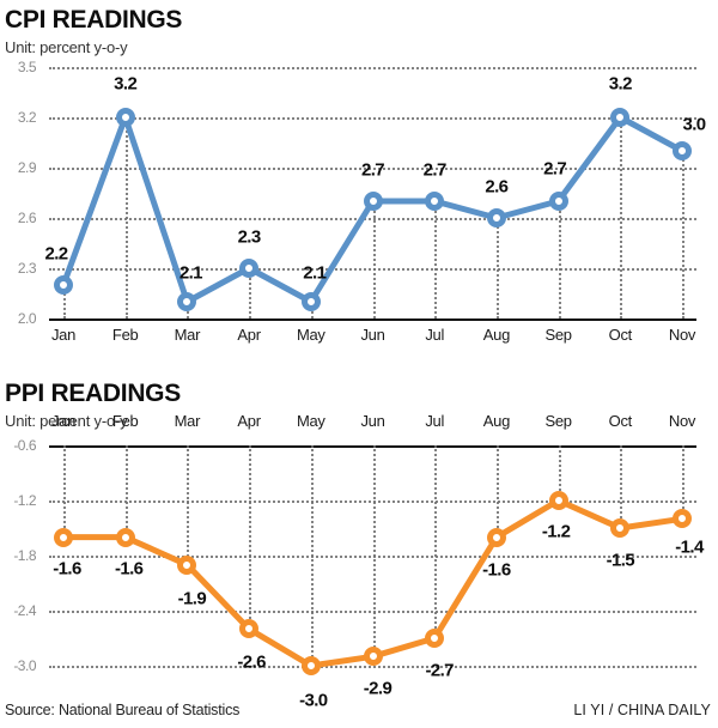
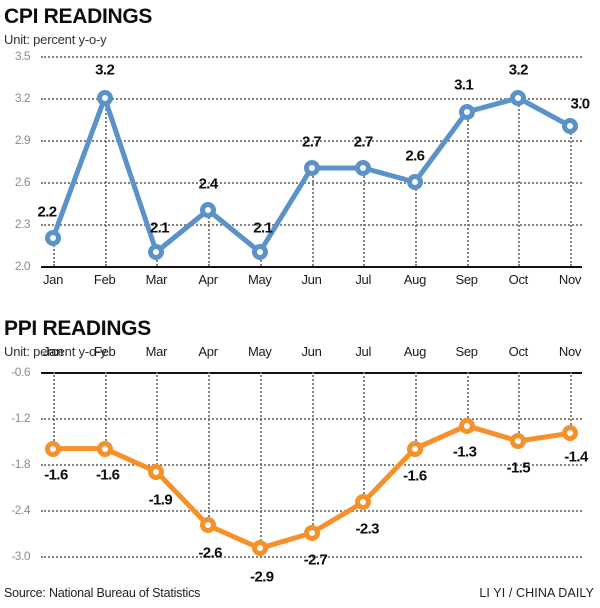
CPI READINGS/Apr: 2.3 -> 2.4
CPI READINGS/Sep: 2.7 -> 3.1
PPI READINGS/May: -3.0 -> -2.9
PPI READINGS/Jun: -2.9 -> -2.7
PPI READINGS/Jul: -2.7 -> -2.3
PPI READINGS/Sep: -1.2 -> -1.3
